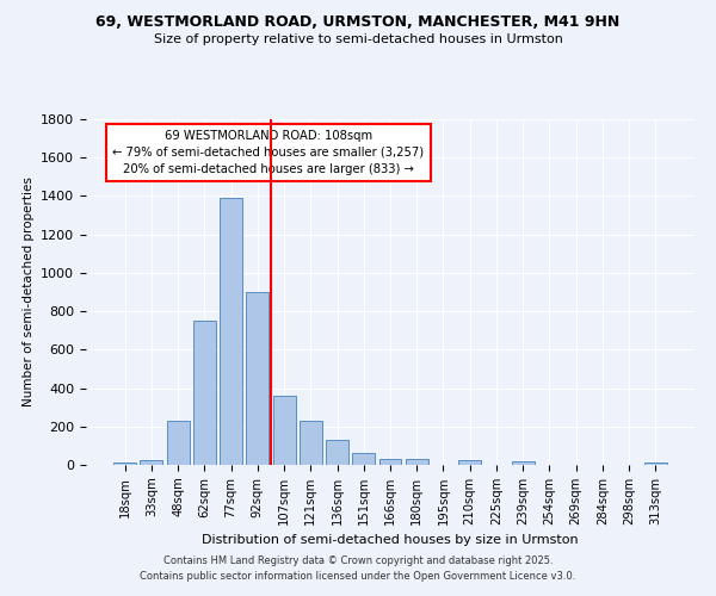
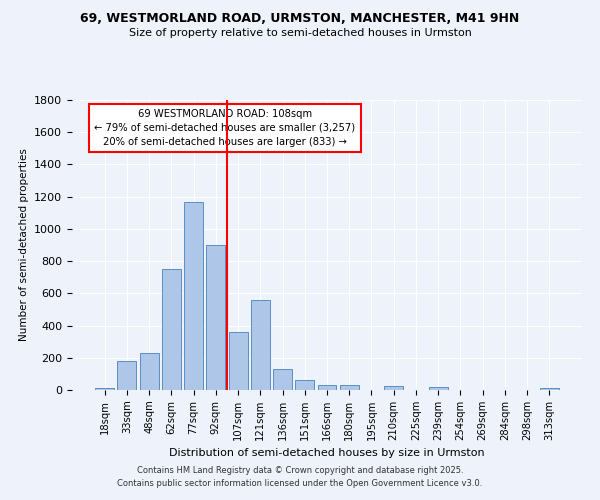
33sqm: 20 -> 180
77sqm: 1390 -> 1170
121sqm: 230 -> 560
